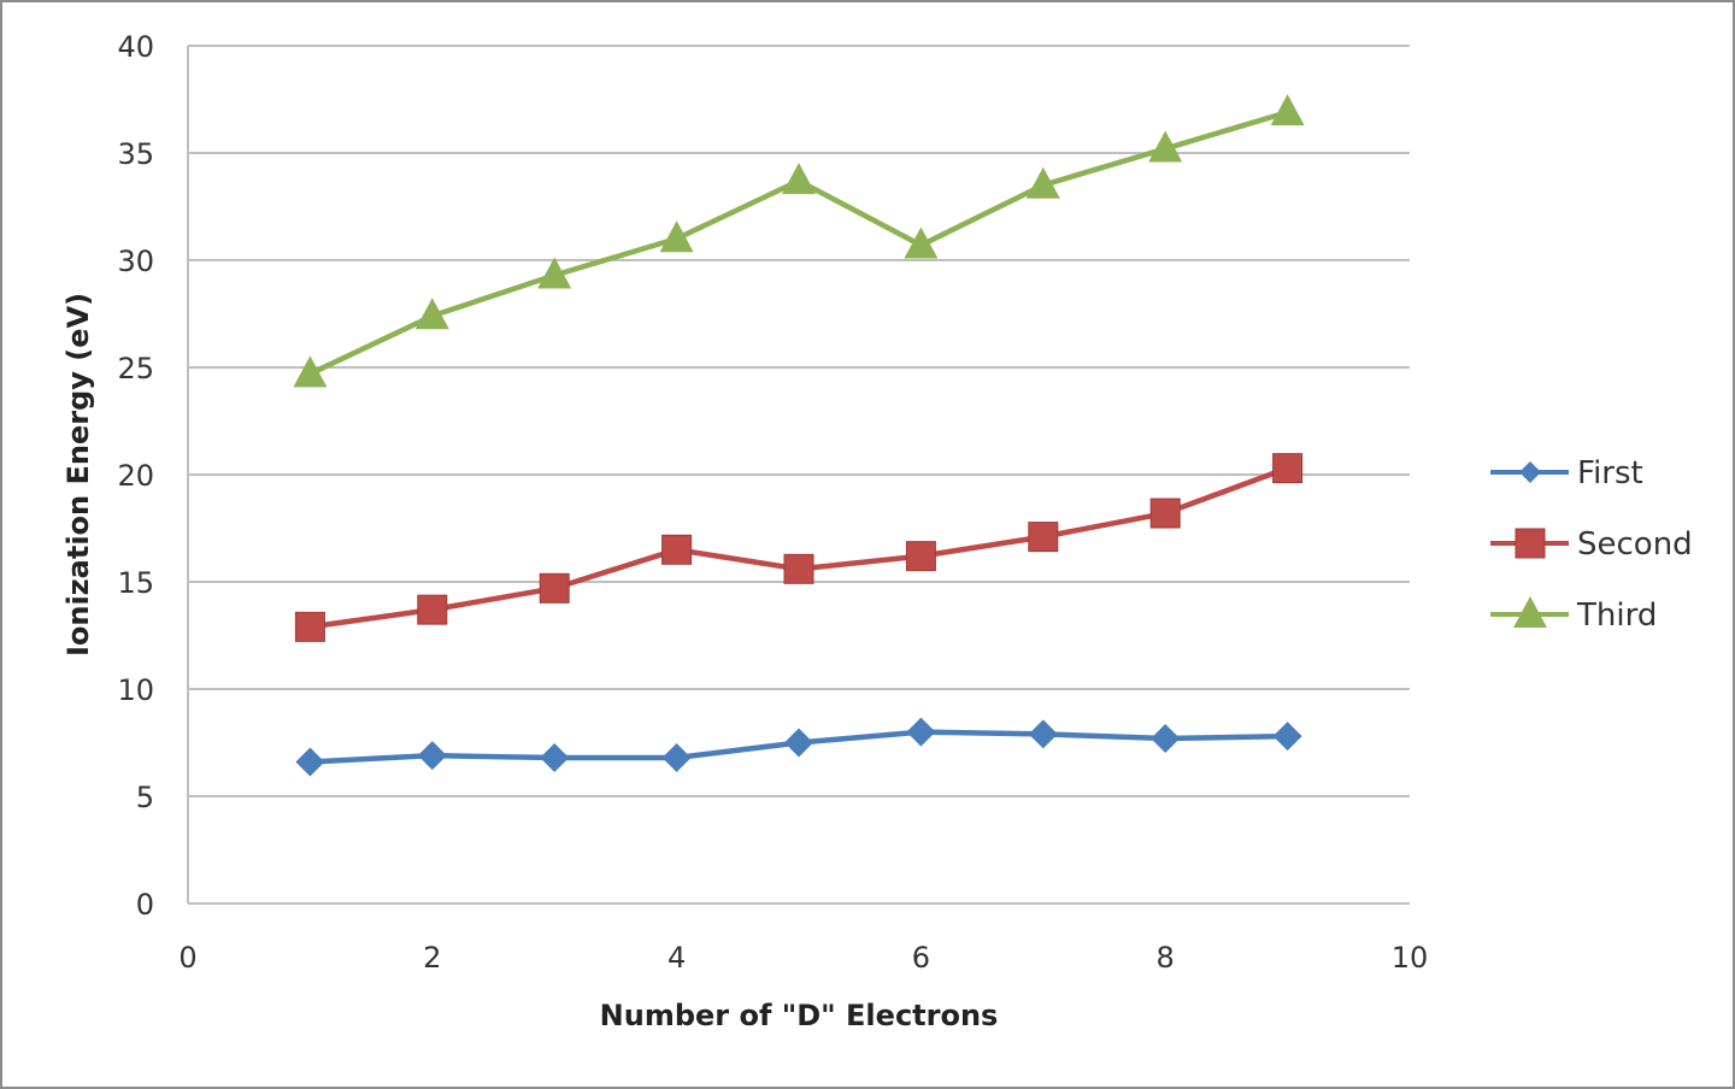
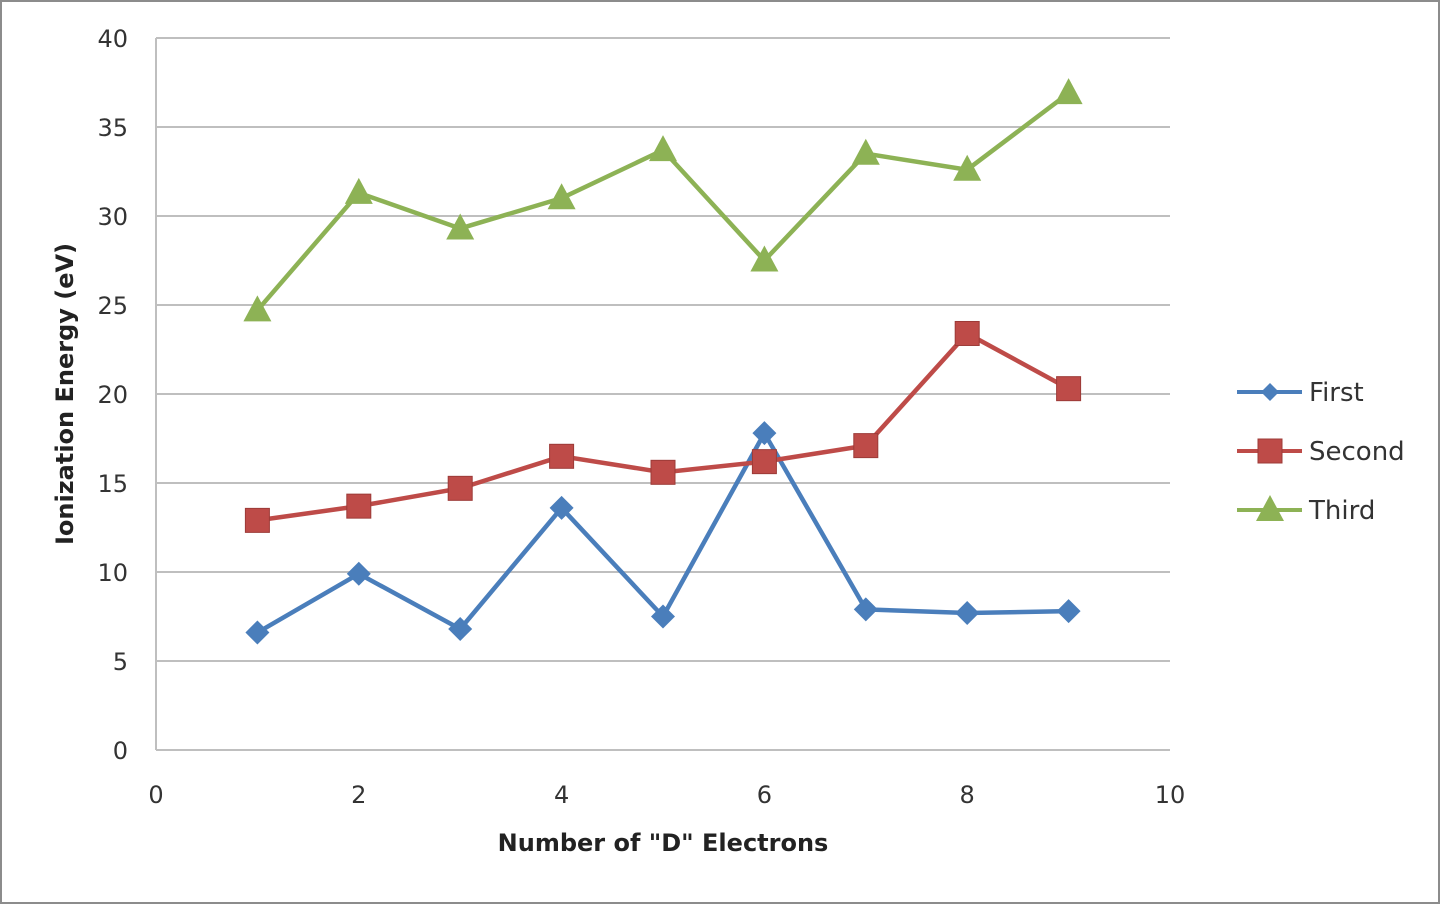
First/2: 6.9 -> 9.9
Third/2: 27.4 -> 31.3
First/4: 6.8 -> 13.6
First/6: 8.0 -> 17.8
Third/6: 30.7 -> 27.5
Second/8: 18.2 -> 23.4
Third/8: 35.2 -> 32.6
